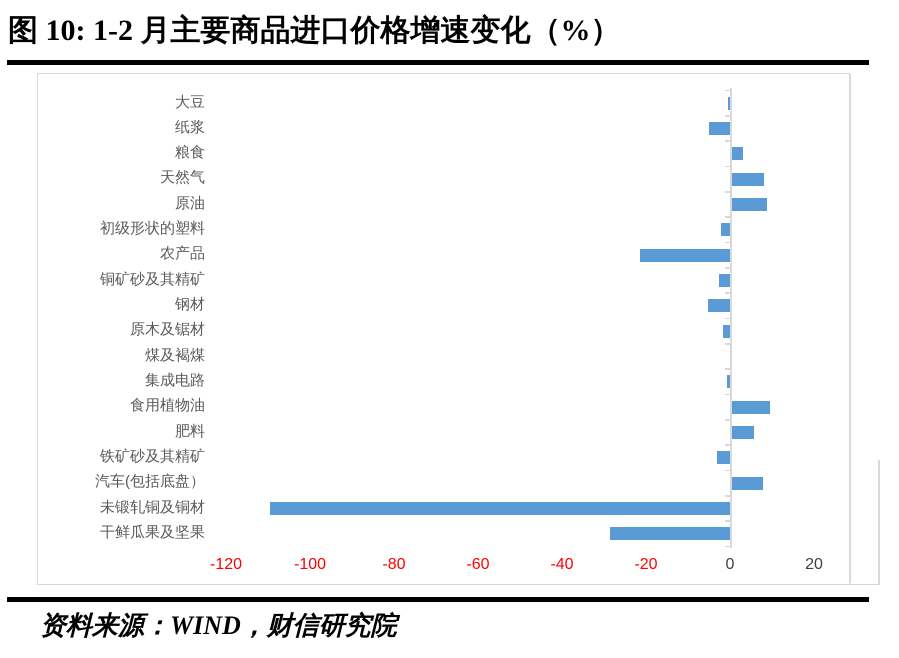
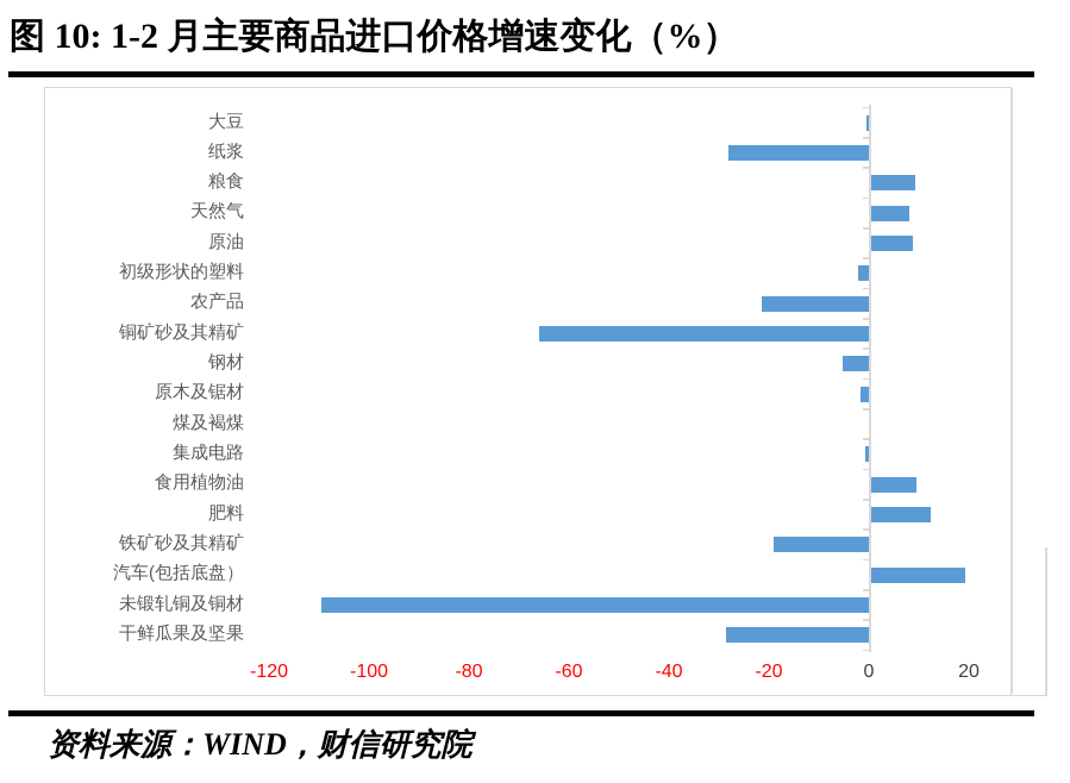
纸浆: -5 -> -28
粮食: 3 -> 9
铜矿砂及其精矿: -3 -> -66
肥料: 5 -> 12
铁矿砂及其精矿: -3 -> -19
汽车(包括底盘）: 8 -> 19
